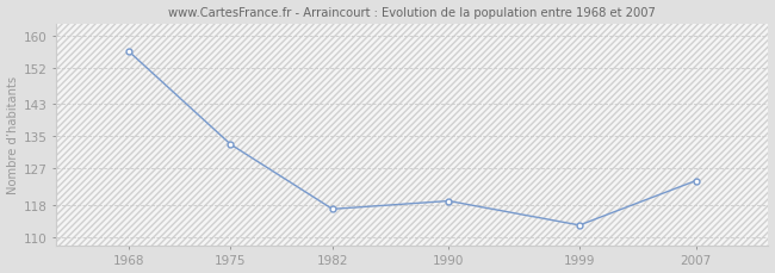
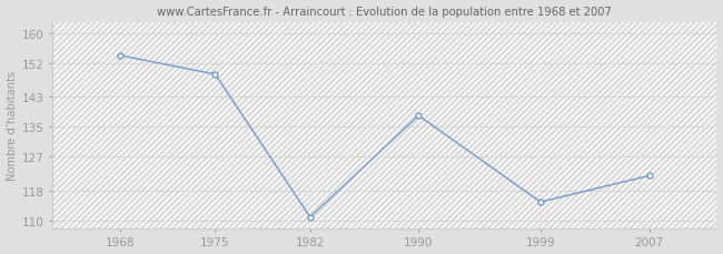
1968: 156 -> 154
1975: 133 -> 149
1982: 117 -> 111
1990: 119 -> 138
1999: 113 -> 115
2007: 124 -> 122
